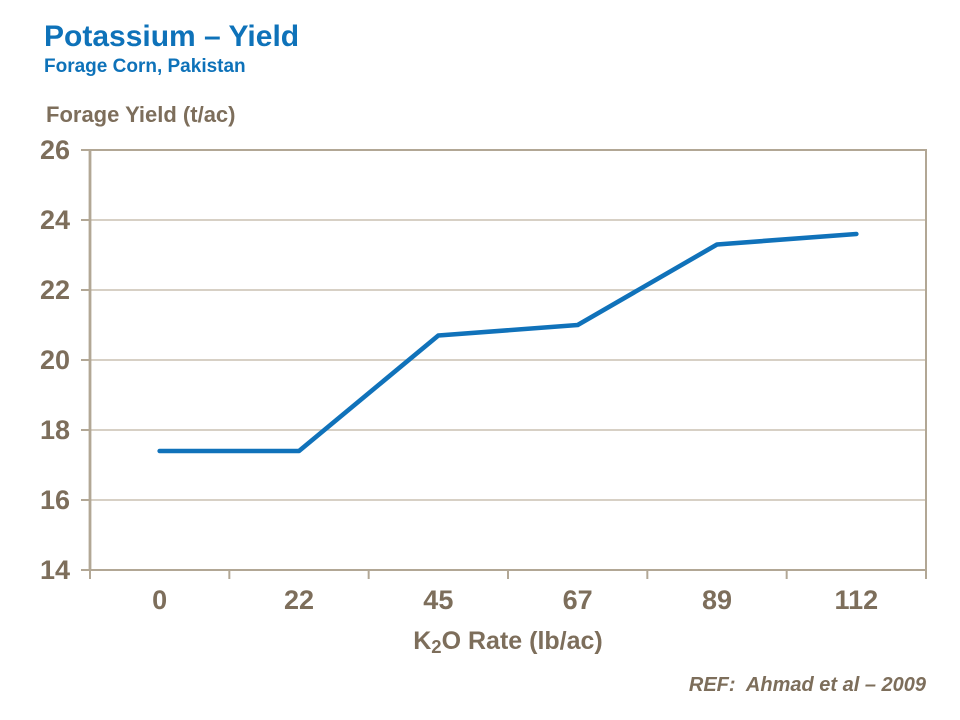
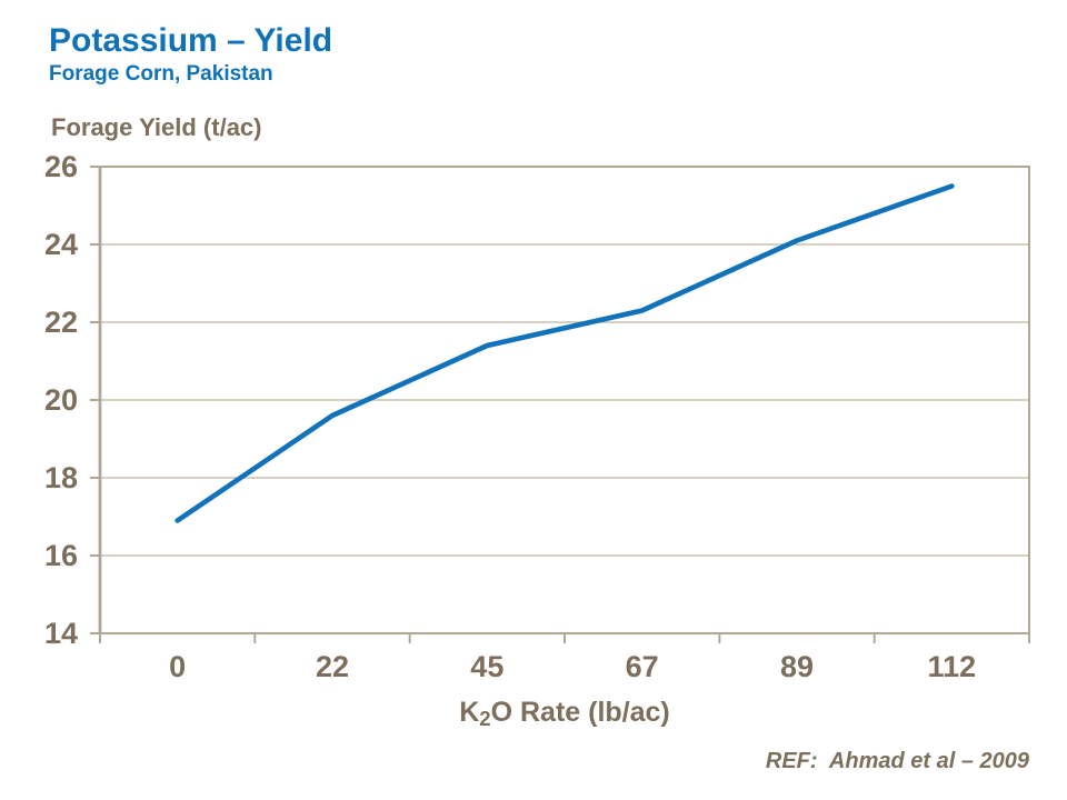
0: 17.4 -> 16.9
22: 17.4 -> 19.6
45: 20.7 -> 21.4
67: 21.0 -> 22.3
89: 23.3 -> 24.1
112: 23.6 -> 25.5
